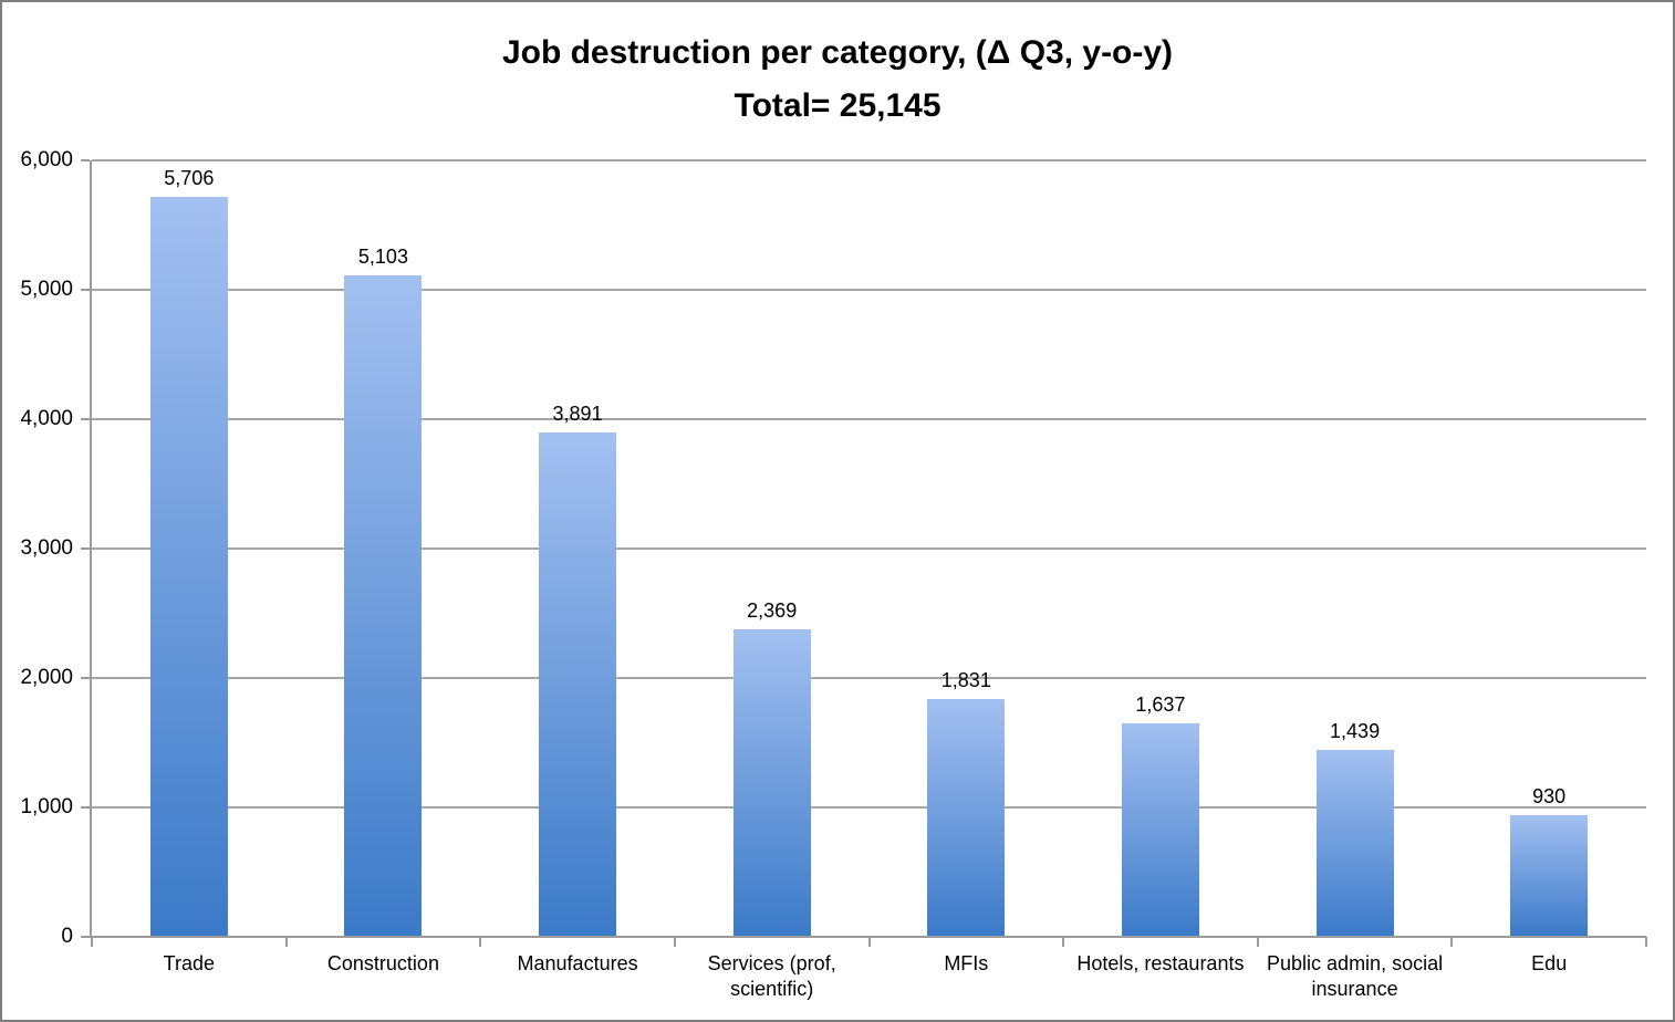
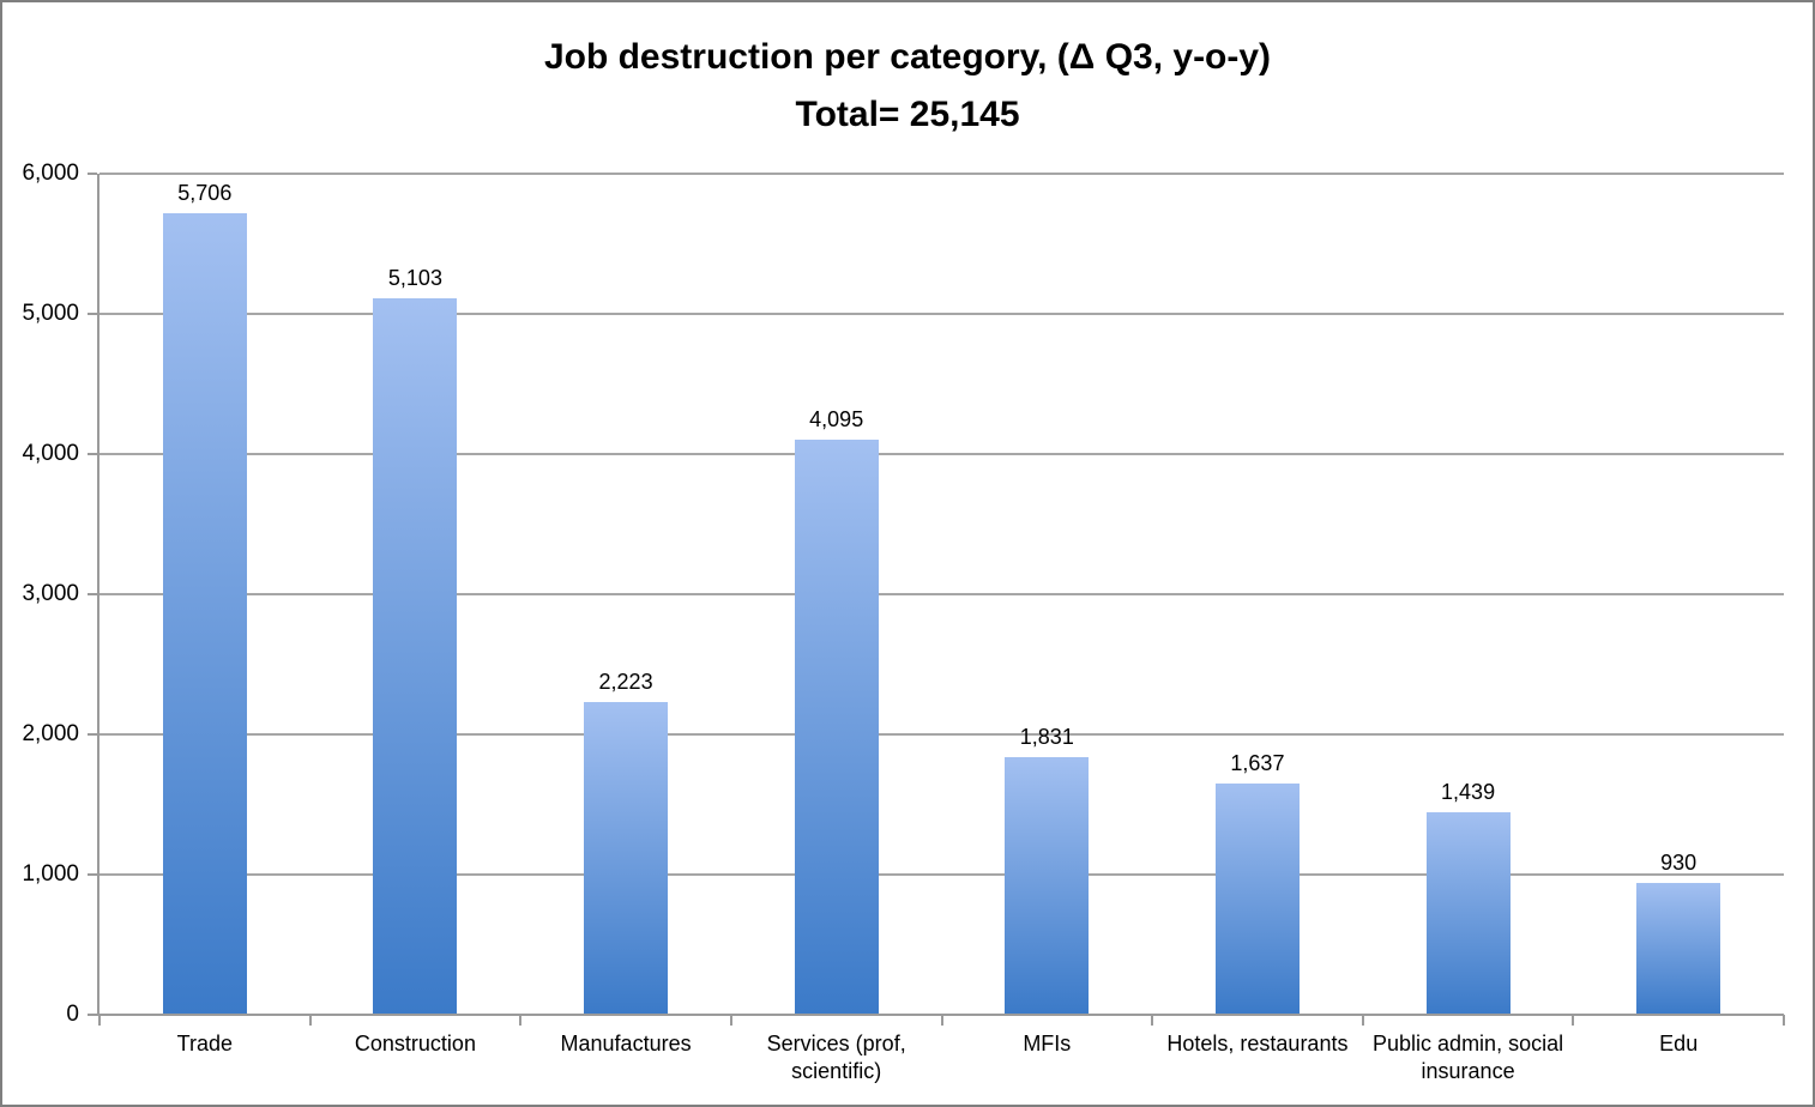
Manufactures: 3,891 -> 2,223
Services (prof, scientific): 2,369 -> 4,095
